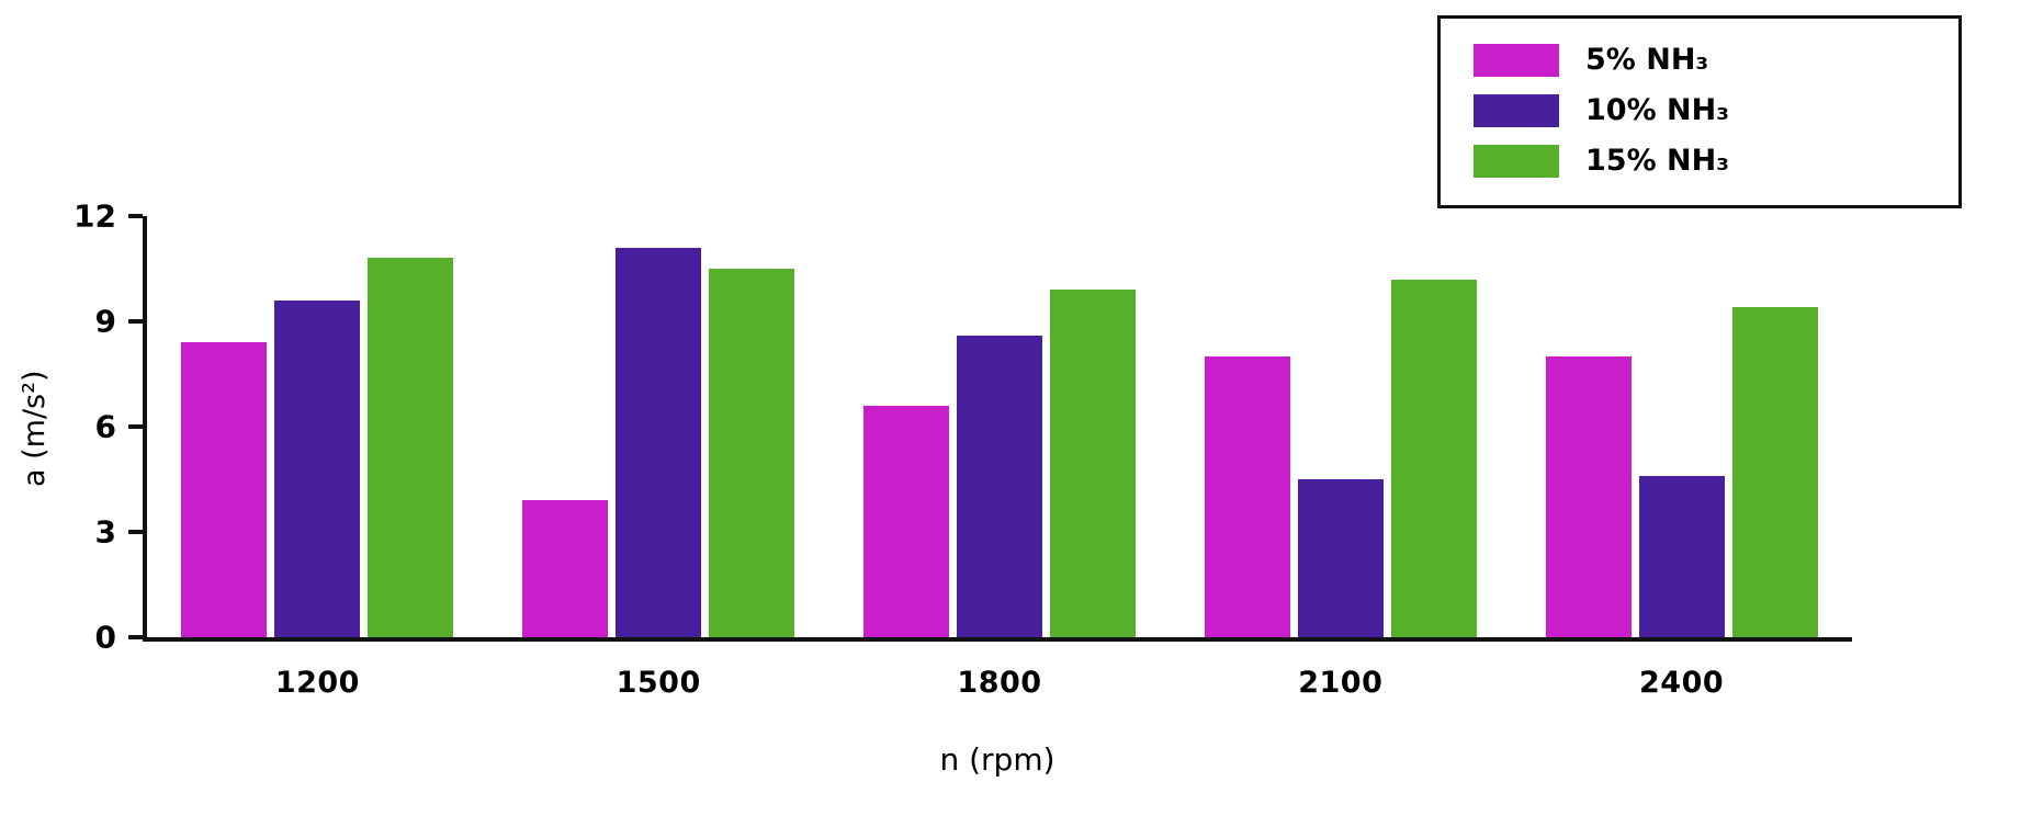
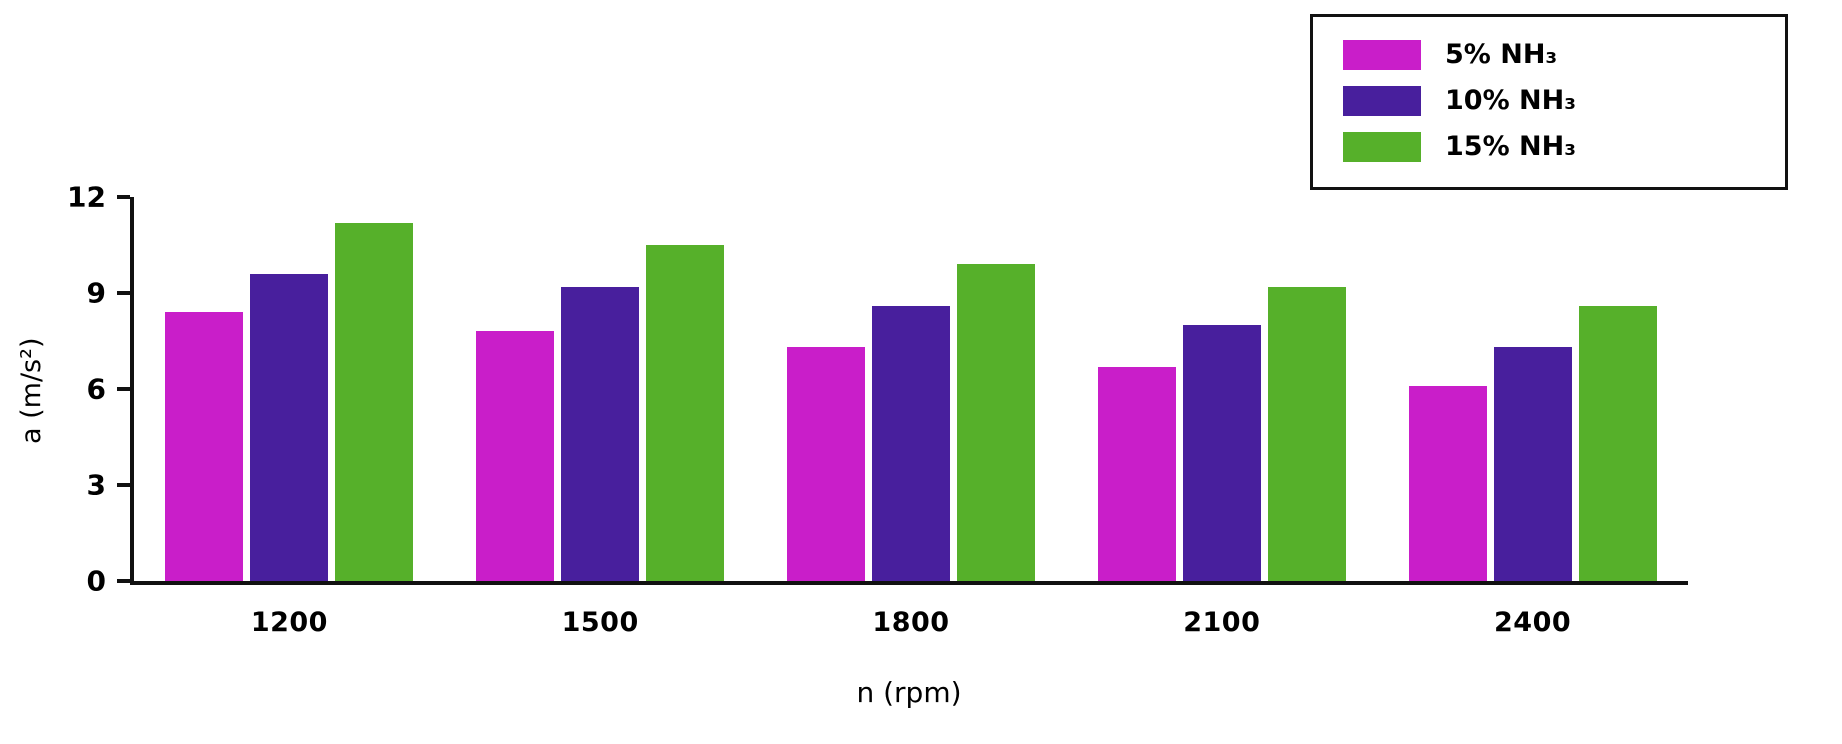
15% NH₃/1200: 10.8 -> 11.2
5% NH₃/1500: 3.9 -> 7.8
10% NH₃/1500: 11.1 -> 9.2
5% NH₃/1800: 6.6 -> 7.3
5% NH₃/2100: 8.0 -> 6.7
10% NH₃/2100: 4.5 -> 8.0
15% NH₃/2100: 10.2 -> 9.2
5% NH₃/2400: 8.0 -> 6.1
10% NH₃/2400: 4.6 -> 7.3
15% NH₃/2400: 9.4 -> 8.6
